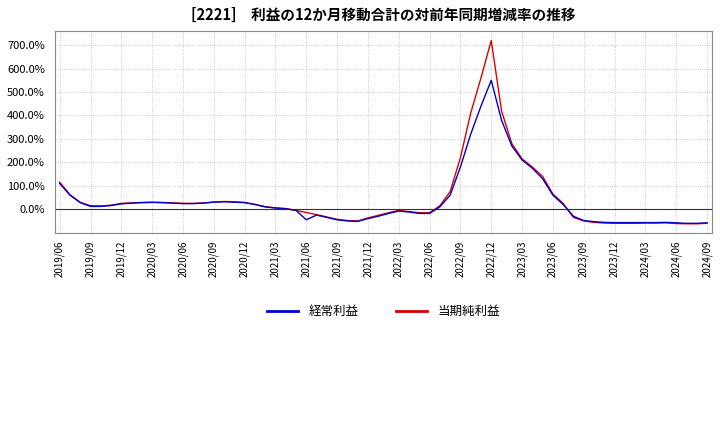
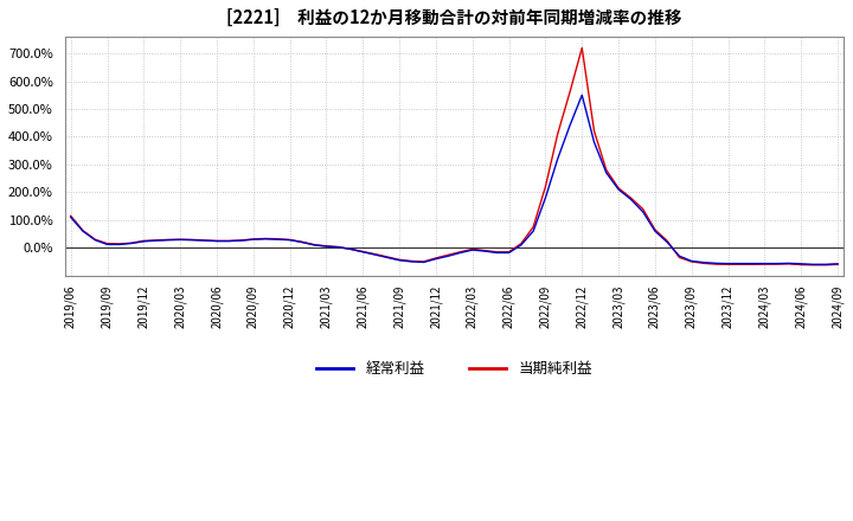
経常利益/2021/06: -45% -> -15%
